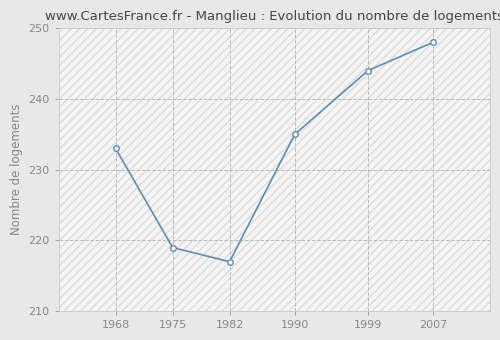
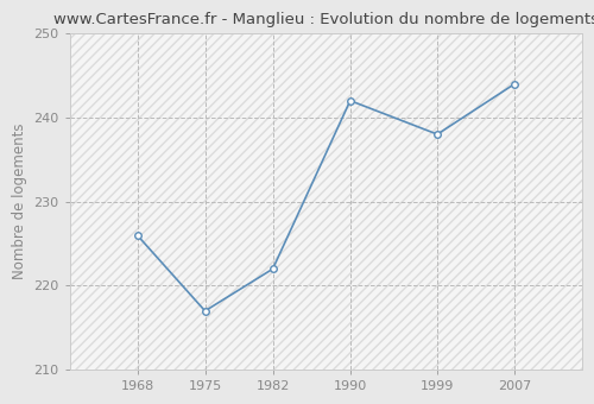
1968: 233 -> 226
1975: 219 -> 217
1982: 217 -> 222
1990: 235 -> 242
1999: 244 -> 238
2007: 248 -> 244
